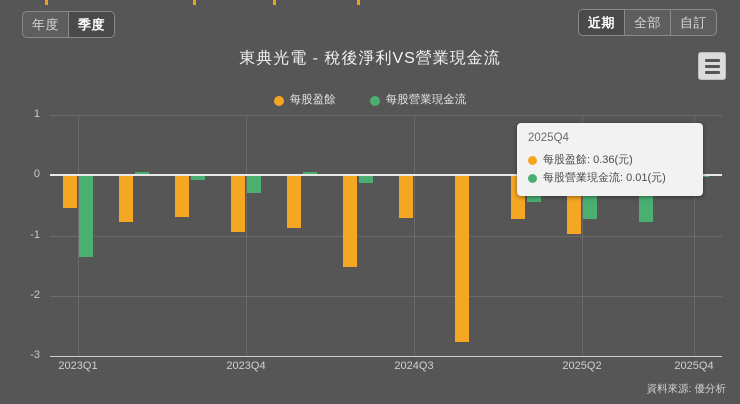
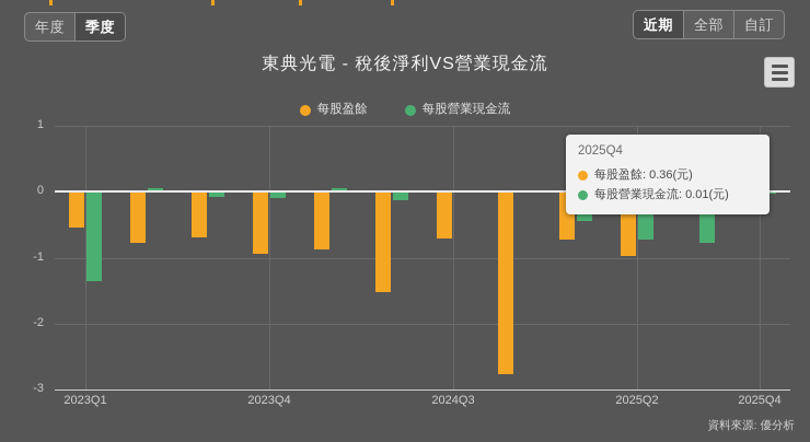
每股營業現金流/2023Q4: -0.3 -> -0.1
